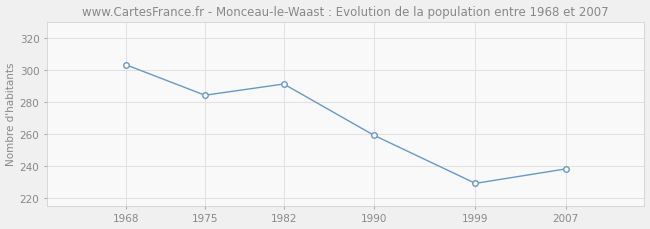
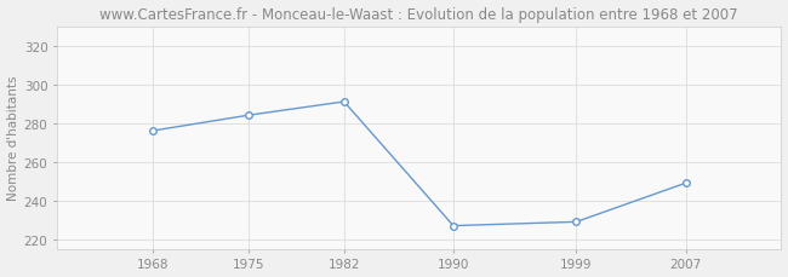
1968: 303 -> 276
1990: 259 -> 227
2007: 238 -> 249
